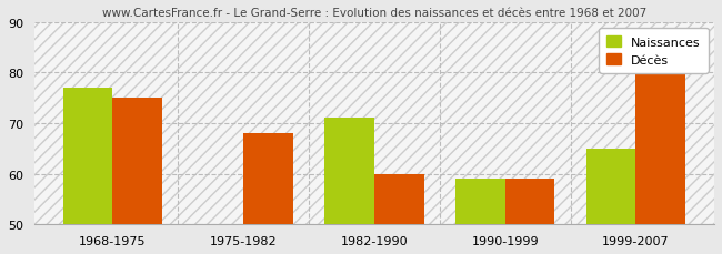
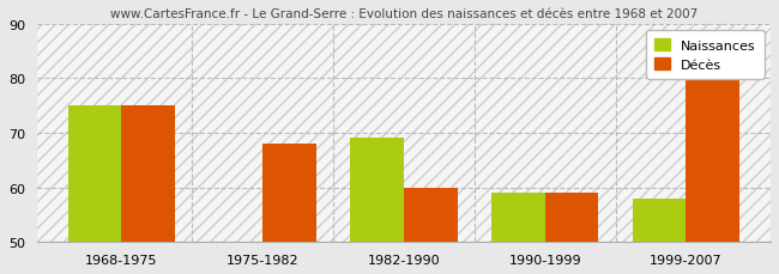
Naissances/1968-1975: 77 -> 75
Naissances/1982-1990: 71 -> 69
Naissances/1999-2007: 65 -> 58
